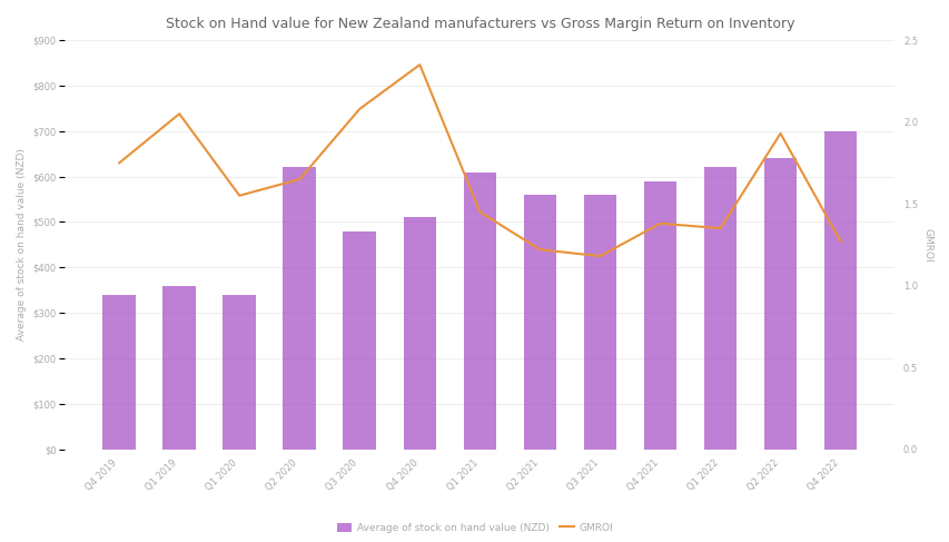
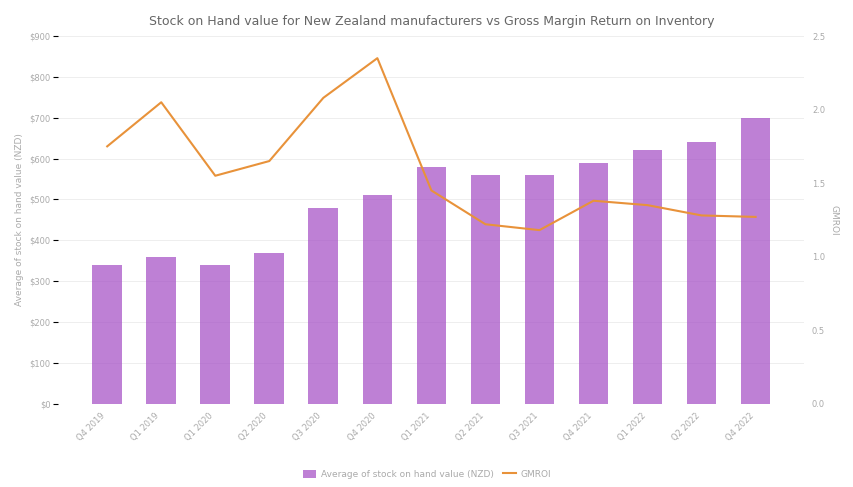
Average of stock on hand value (NZD)/Q2 2020: $620 -> $370
Average of stock on hand value (NZD)/Q1 2021: $610 -> $580
GMROI/Q2 2022: 1.93 -> 1.28
